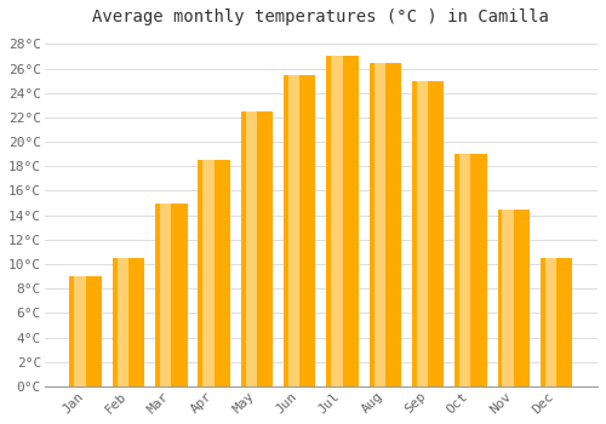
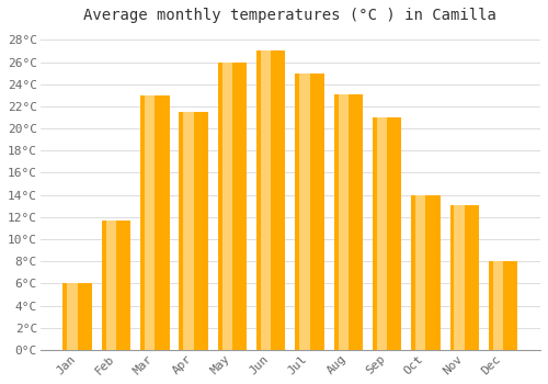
Jan: 9.0°C -> 6.0°C
Feb: 10.5°C -> 11.7°C
Mar: 15.0°C -> 23.0°C
Apr: 18.5°C -> 21.5°C
May: 22.5°C -> 26.0°C
Jun: 25.5°C -> 27.0°C
Jul: 27.0°C -> 25.0°C
Aug: 26.5°C -> 23.1°C
Sep: 25.0°C -> 21.0°C
Oct: 19.0°C -> 14.0°C
Nov: 14.5°C -> 13.1°C
Dec: 10.5°C -> 8.0°C
